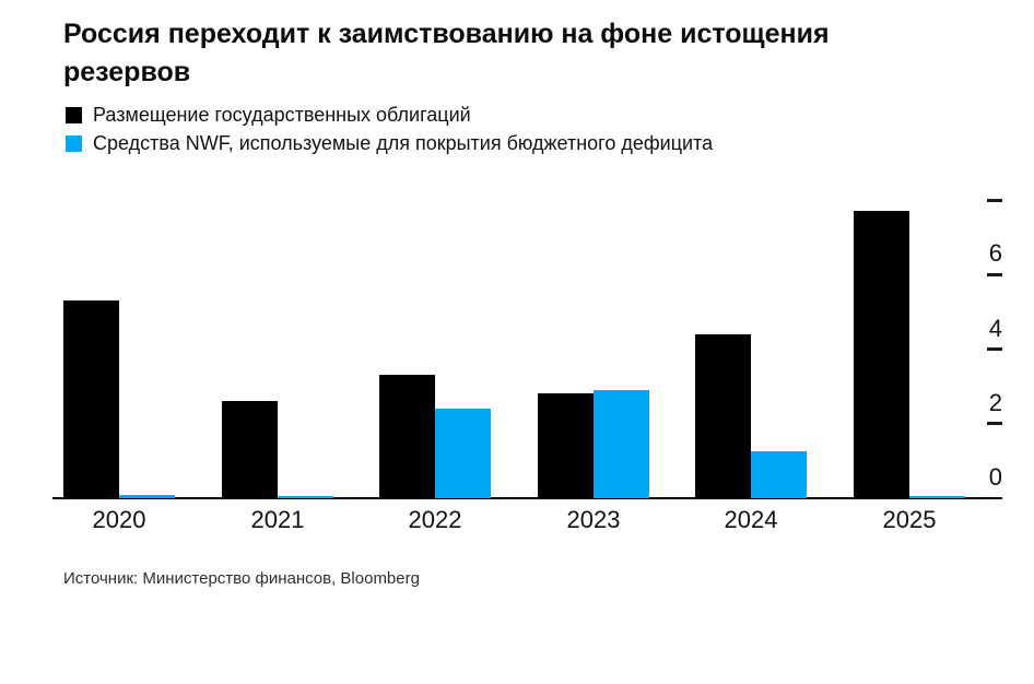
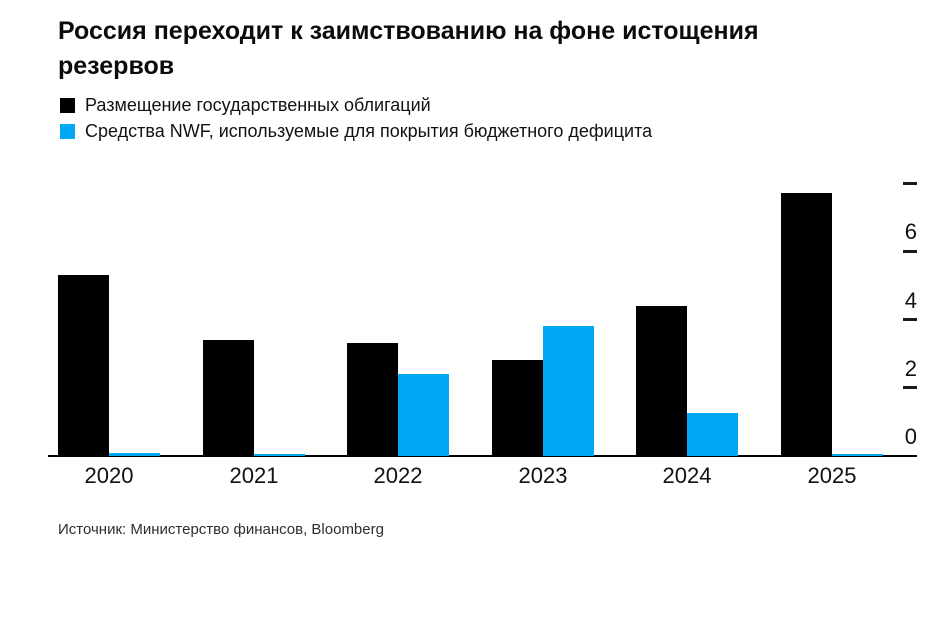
Размещение государственных облигаций/2021: 2.6 -> 3.4
Средства NWF, используемые для покрытия бюджетного дефицита/2023: 2.9 -> 3.8
